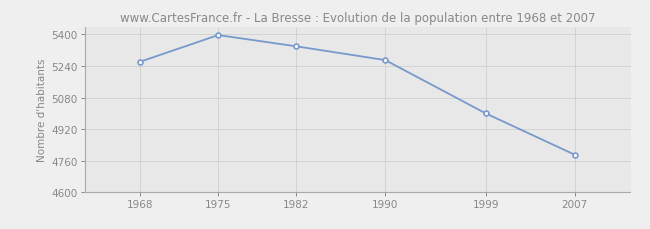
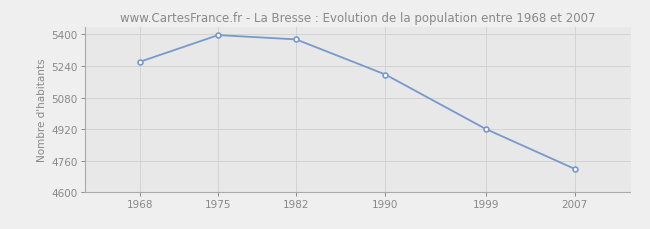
1982: 5340 -> 5380
1990: 5270 -> 5200
1999: 5000 -> 4920
2007: 4790 -> 4720
